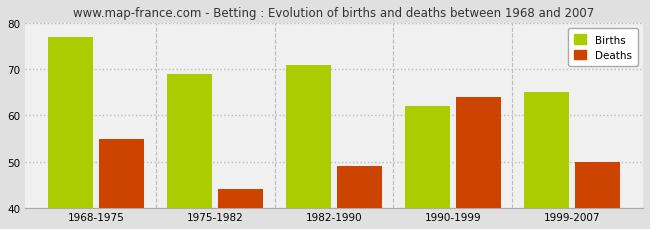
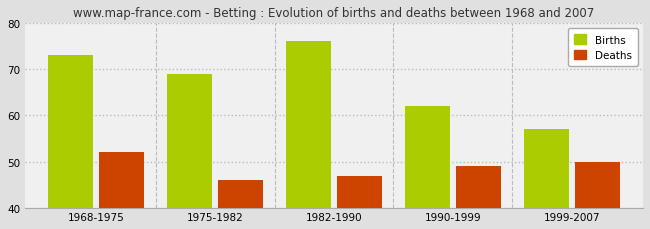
Births/1968-1975: 77 -> 73
Deaths/1968-1975: 55 -> 52
Deaths/1975-1982: 44 -> 46
Births/1982-1990: 71 -> 76
Deaths/1982-1990: 49 -> 47
Deaths/1990-1999: 64 -> 49
Births/1999-2007: 65 -> 57
